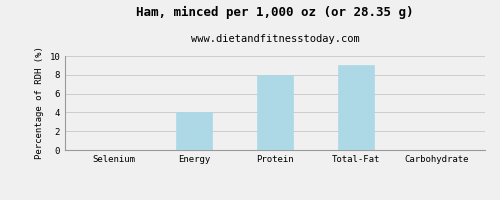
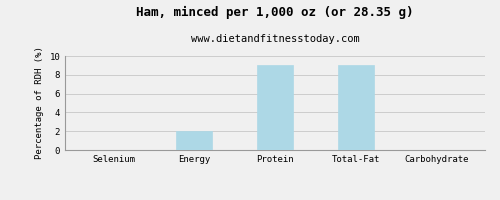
Energy: 4 -> 2
Protein: 8 -> 9
